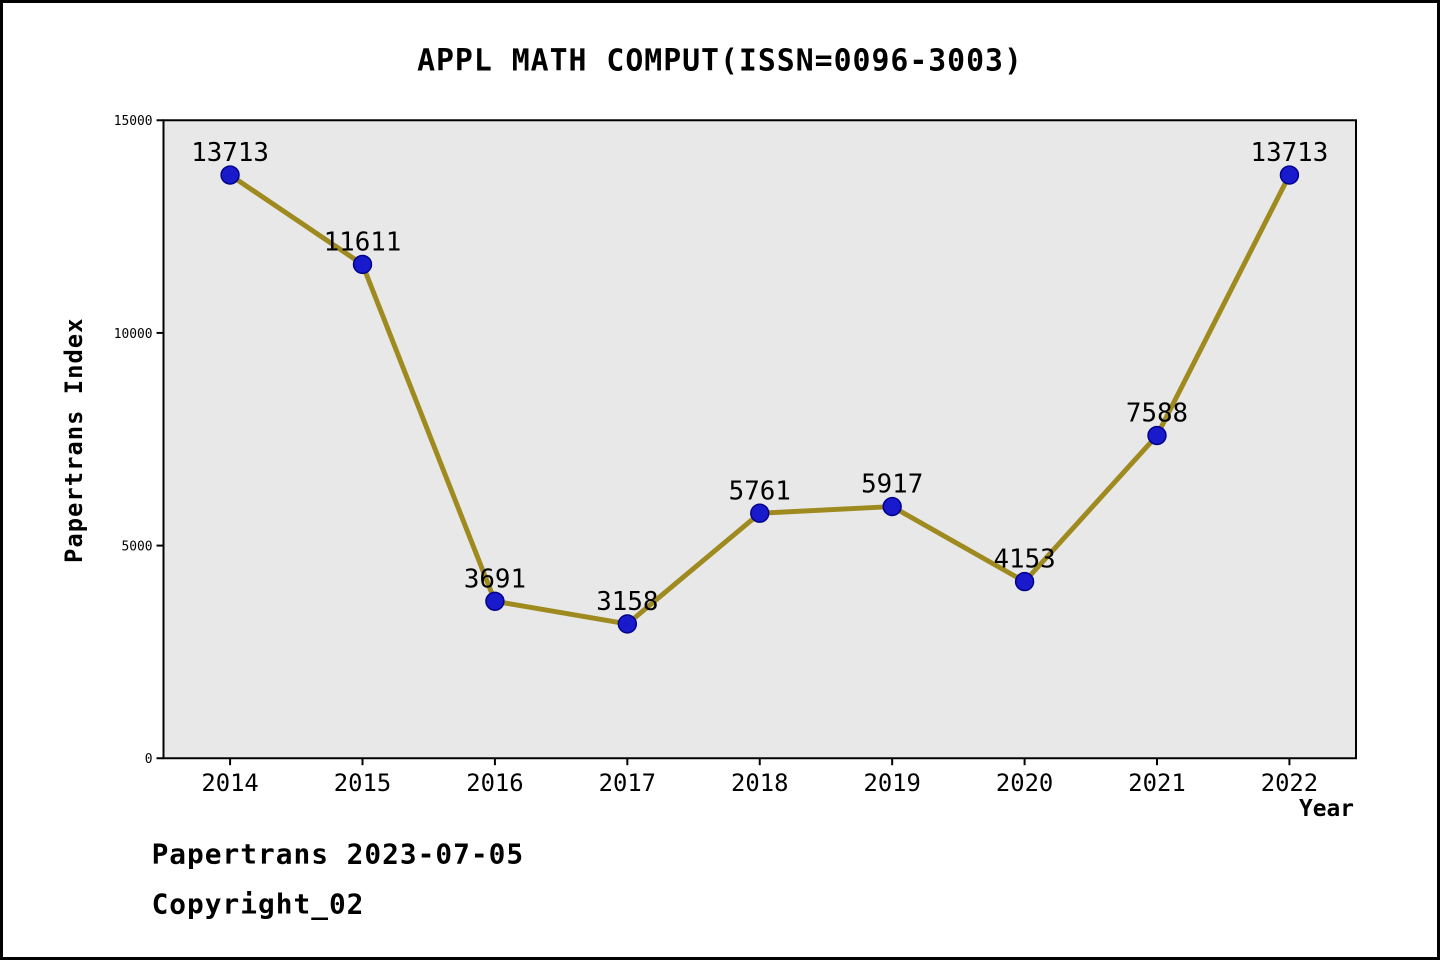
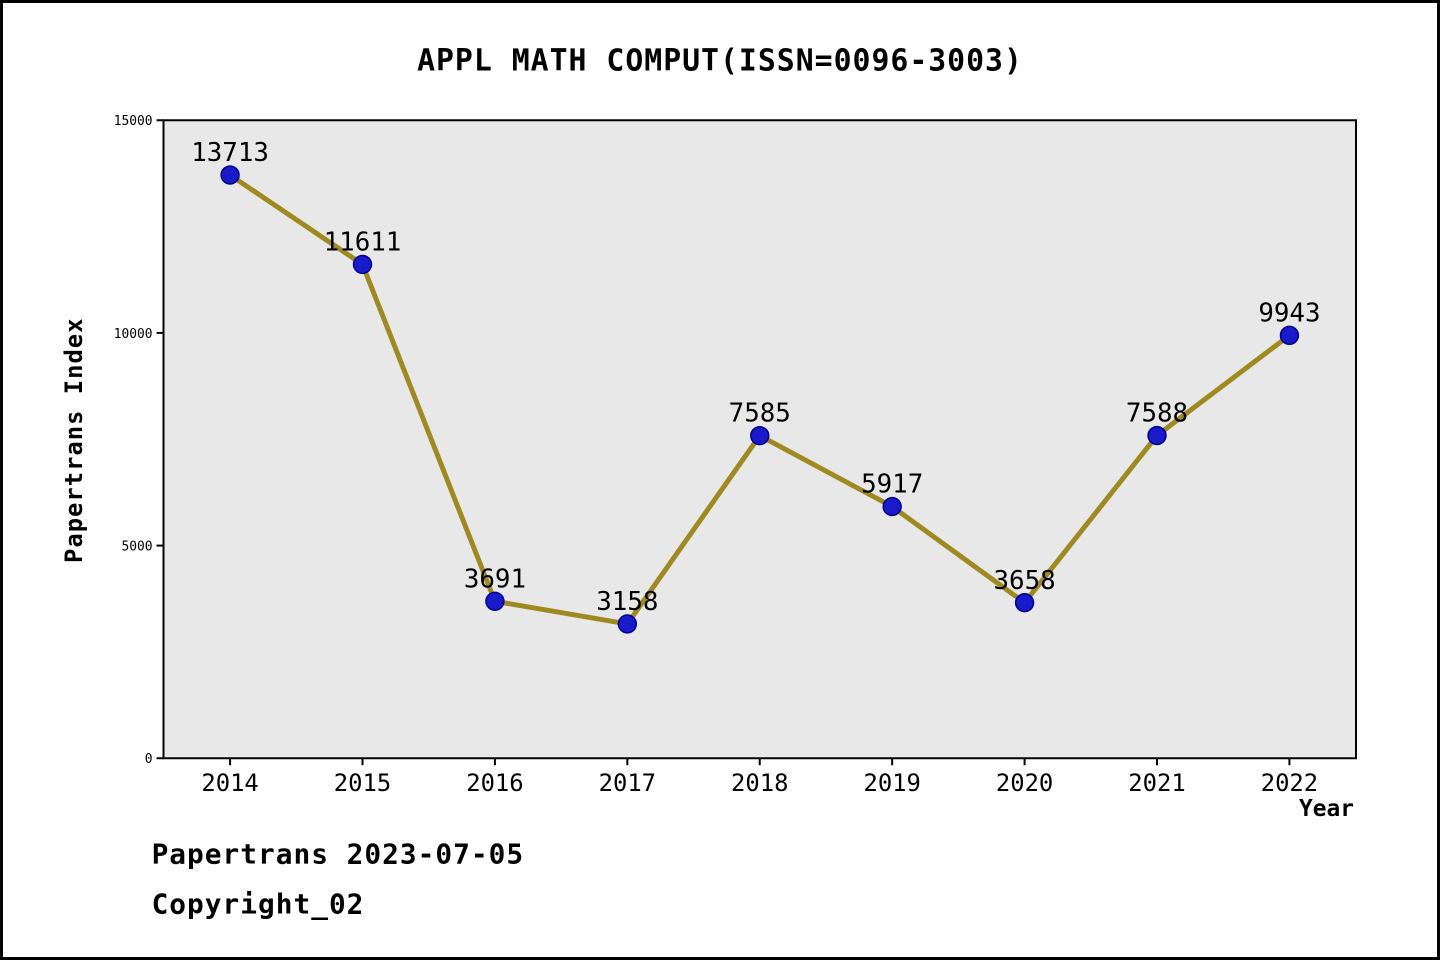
2018: 5761 -> 7585
2020: 4153 -> 3658
2022: 13713 -> 9943
